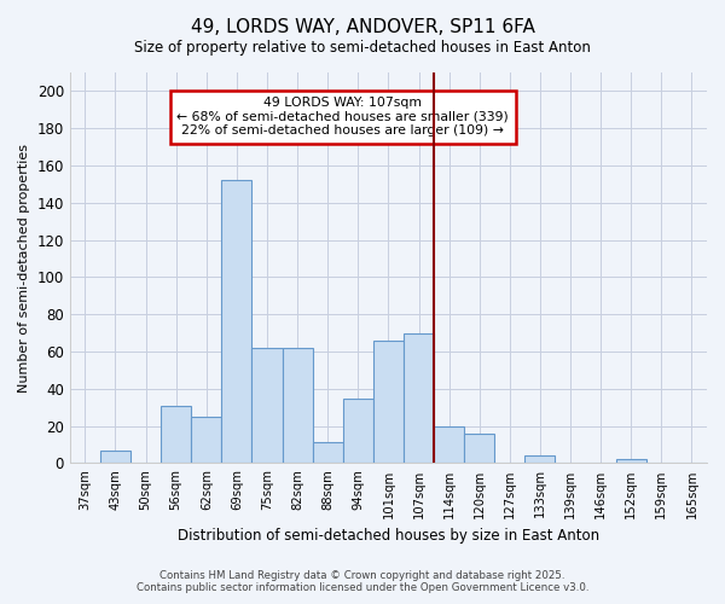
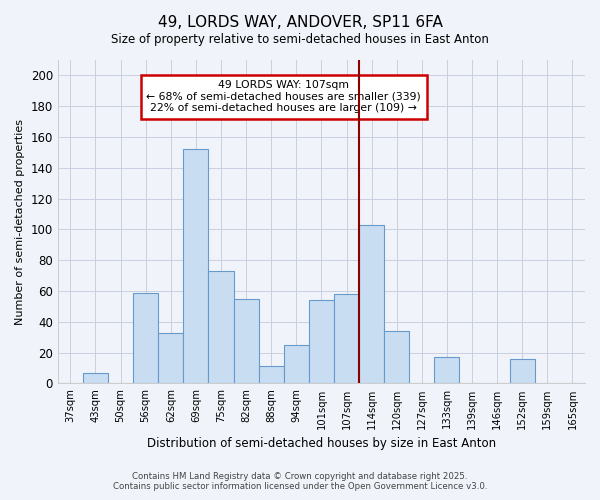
56sqm: 31 -> 59
62sqm: 25 -> 33
75sqm: 62 -> 73
82sqm: 62 -> 55
94sqm: 35 -> 25
101sqm: 66 -> 54
107sqm: 70 -> 58
114sqm: 20 -> 103
120sqm: 16 -> 34
133sqm: 4 -> 17
152sqm: 2 -> 16
